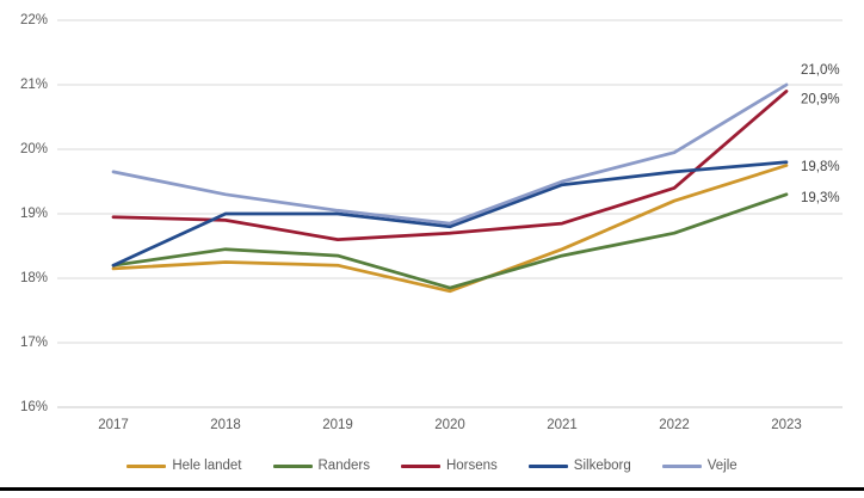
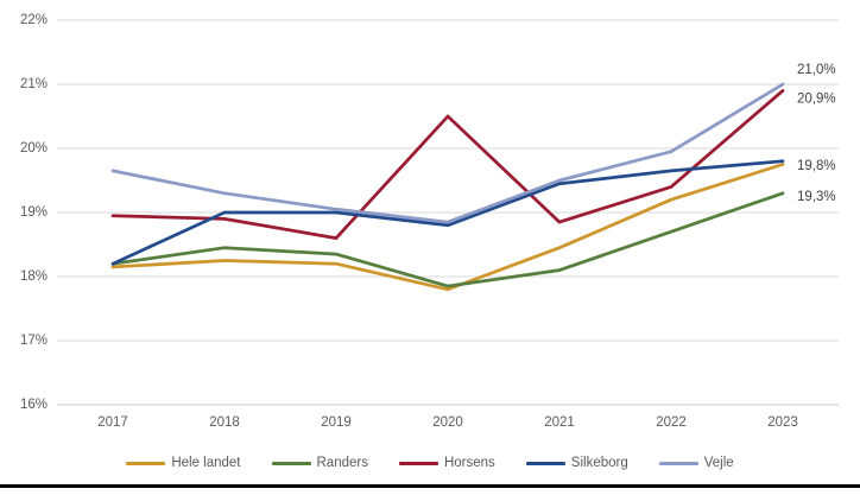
Horsens/2020: 18.7% -> 20.5%
Randers/2021: 18.4% -> 18.1%
